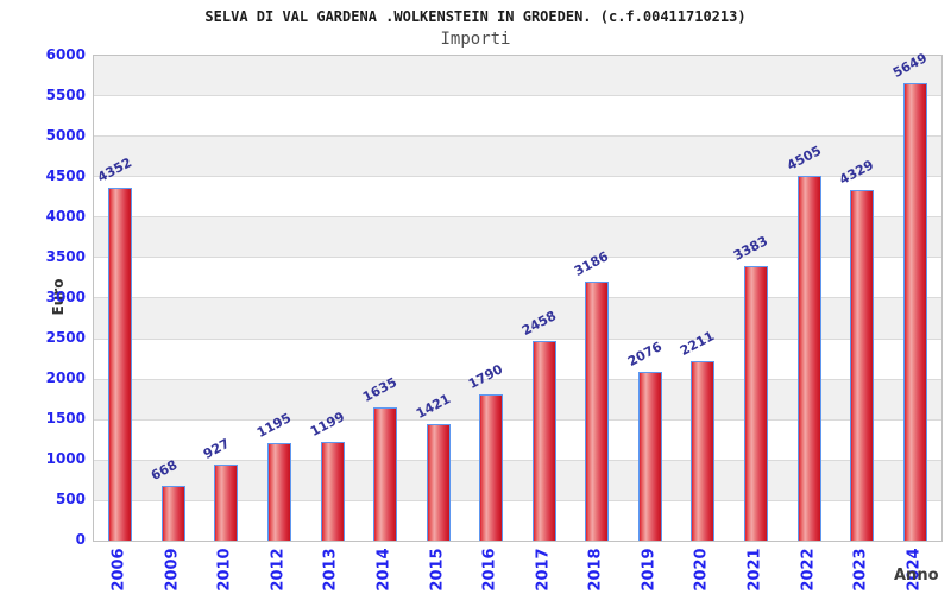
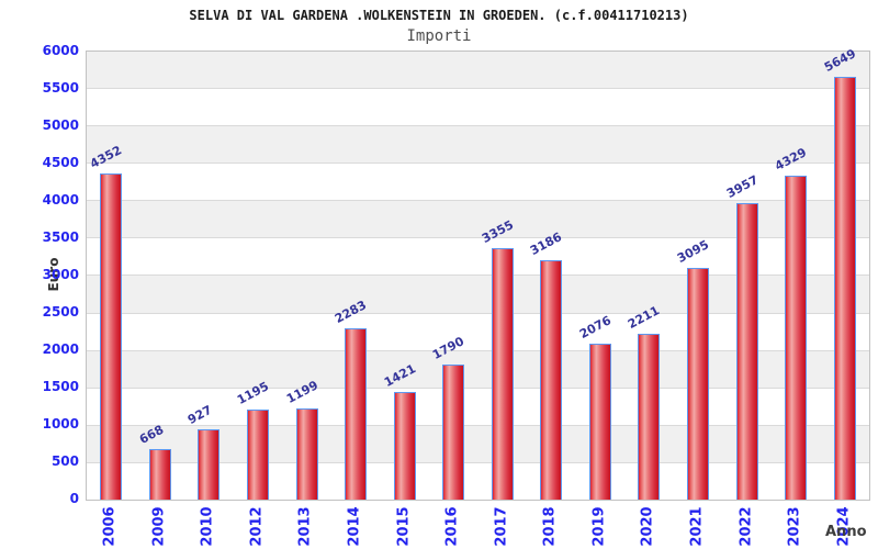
2014: 1635 -> 2283
2017: 2458 -> 3355
2021: 3383 -> 3095
2022: 4505 -> 3957
